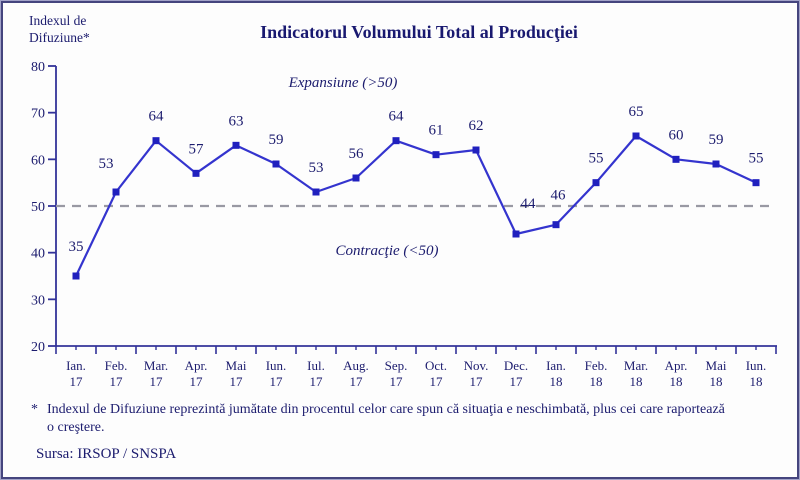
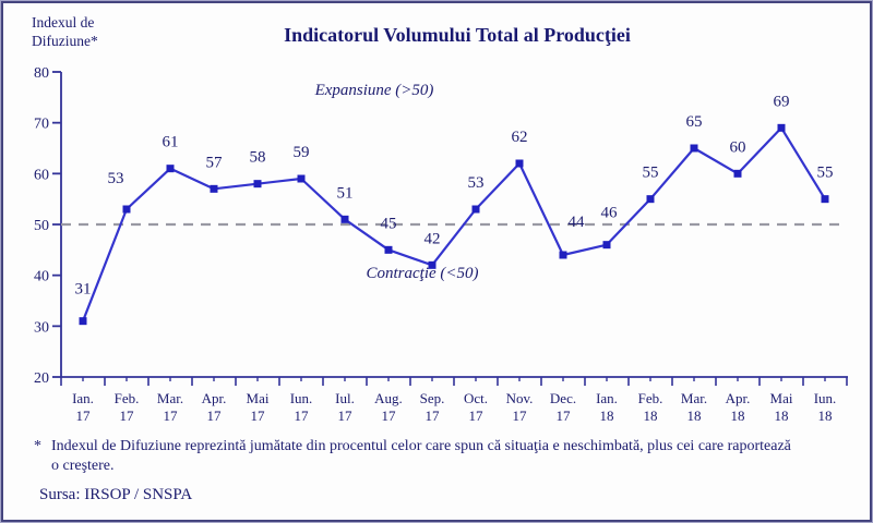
Ian. 17: 35 -> 31
Mar. 17: 64 -> 61
Mai 17: 63 -> 58
Iul. 17: 53 -> 51
Aug. 17: 56 -> 45
Sep. 17: 64 -> 42
Oct. 17: 61 -> 53
Mai 18: 59 -> 69
